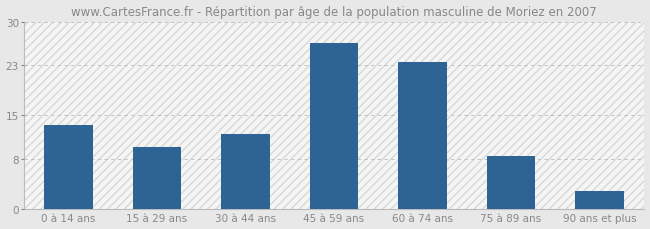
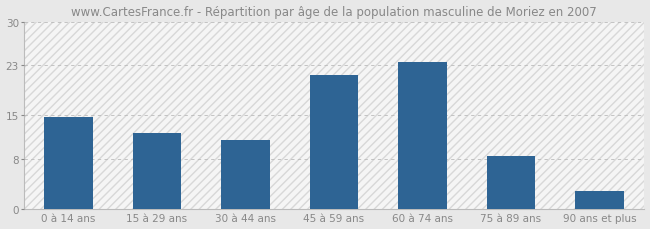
0 à 14 ans: 13.5 -> 14.8
15 à 29 ans: 10.0 -> 12.2
30 à 44 ans: 12.0 -> 11.0
45 à 59 ans: 26.5 -> 21.4
